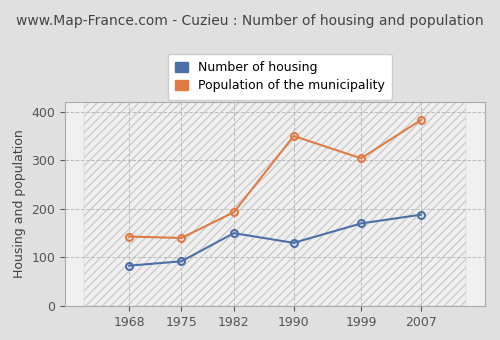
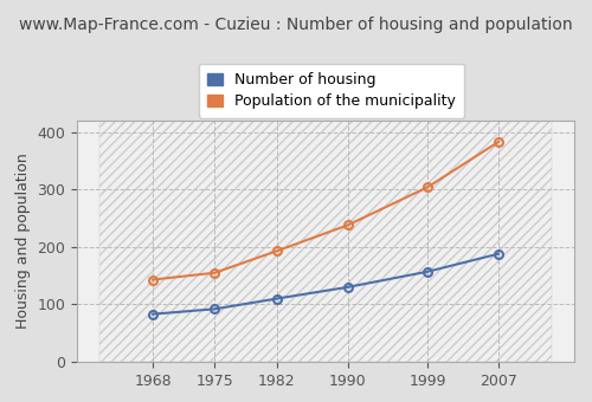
Population of the municipality/1975: 140 -> 155
Number of housing/1982: 150 -> 110
Population of the municipality/1990: 350 -> 238
Number of housing/1999: 170 -> 157
